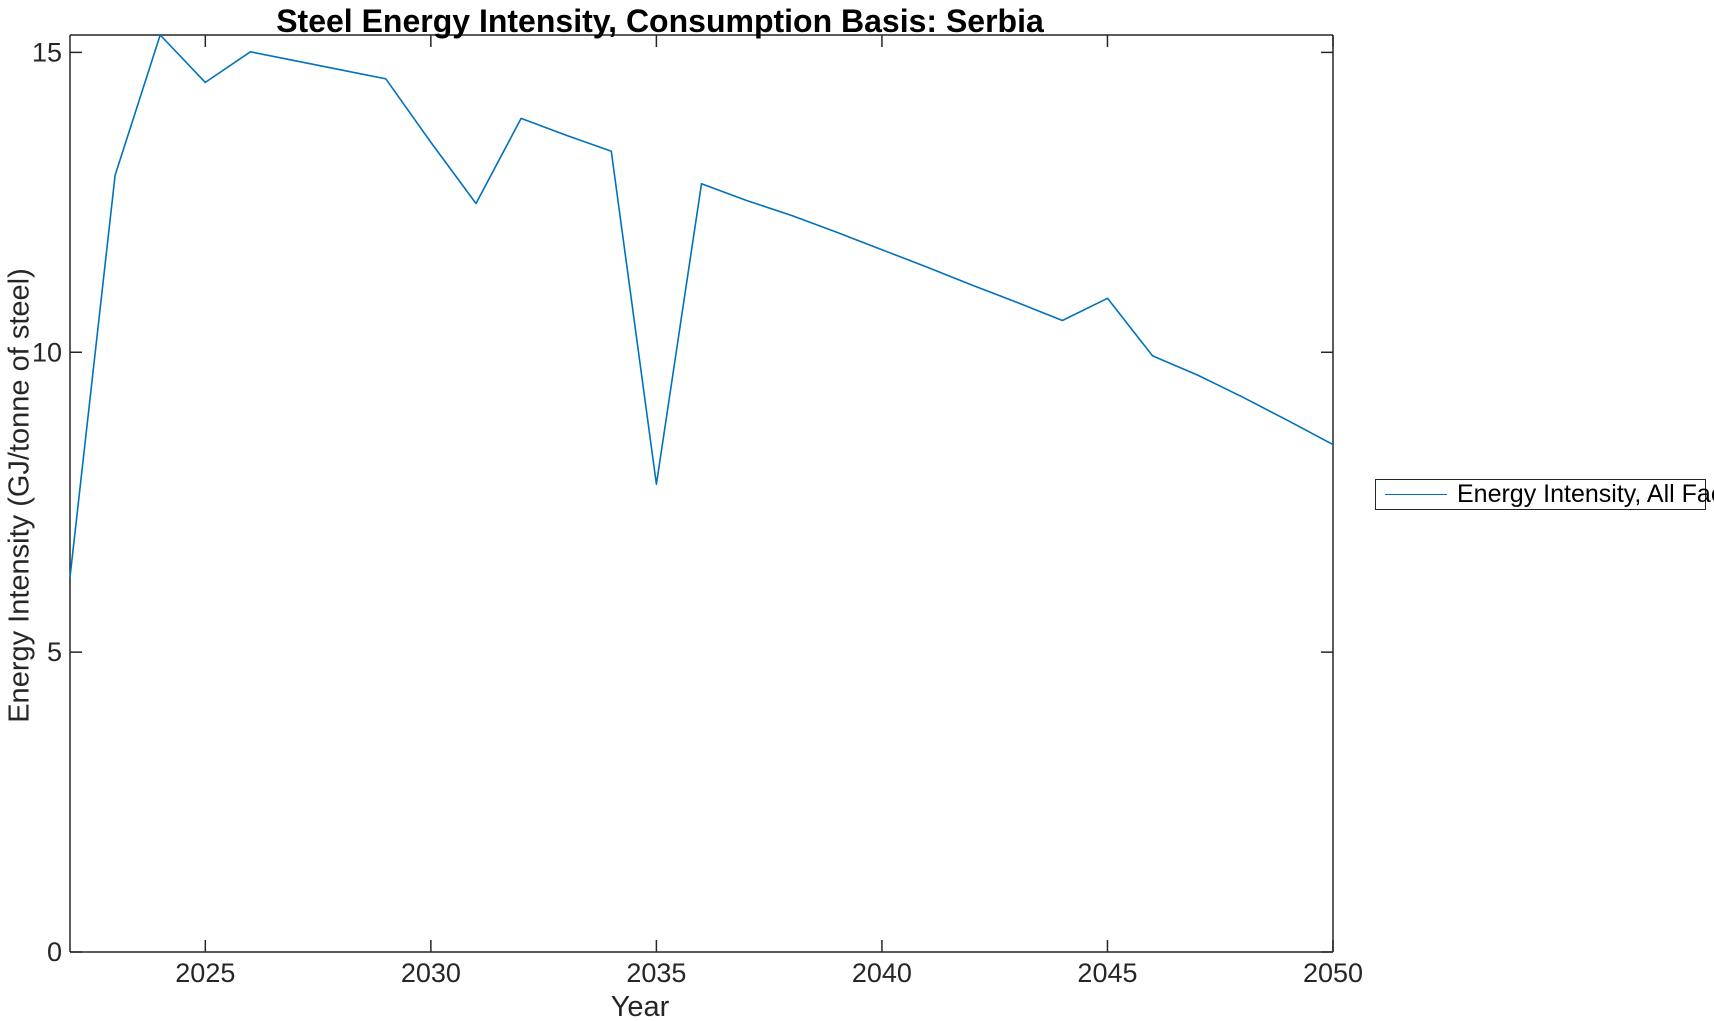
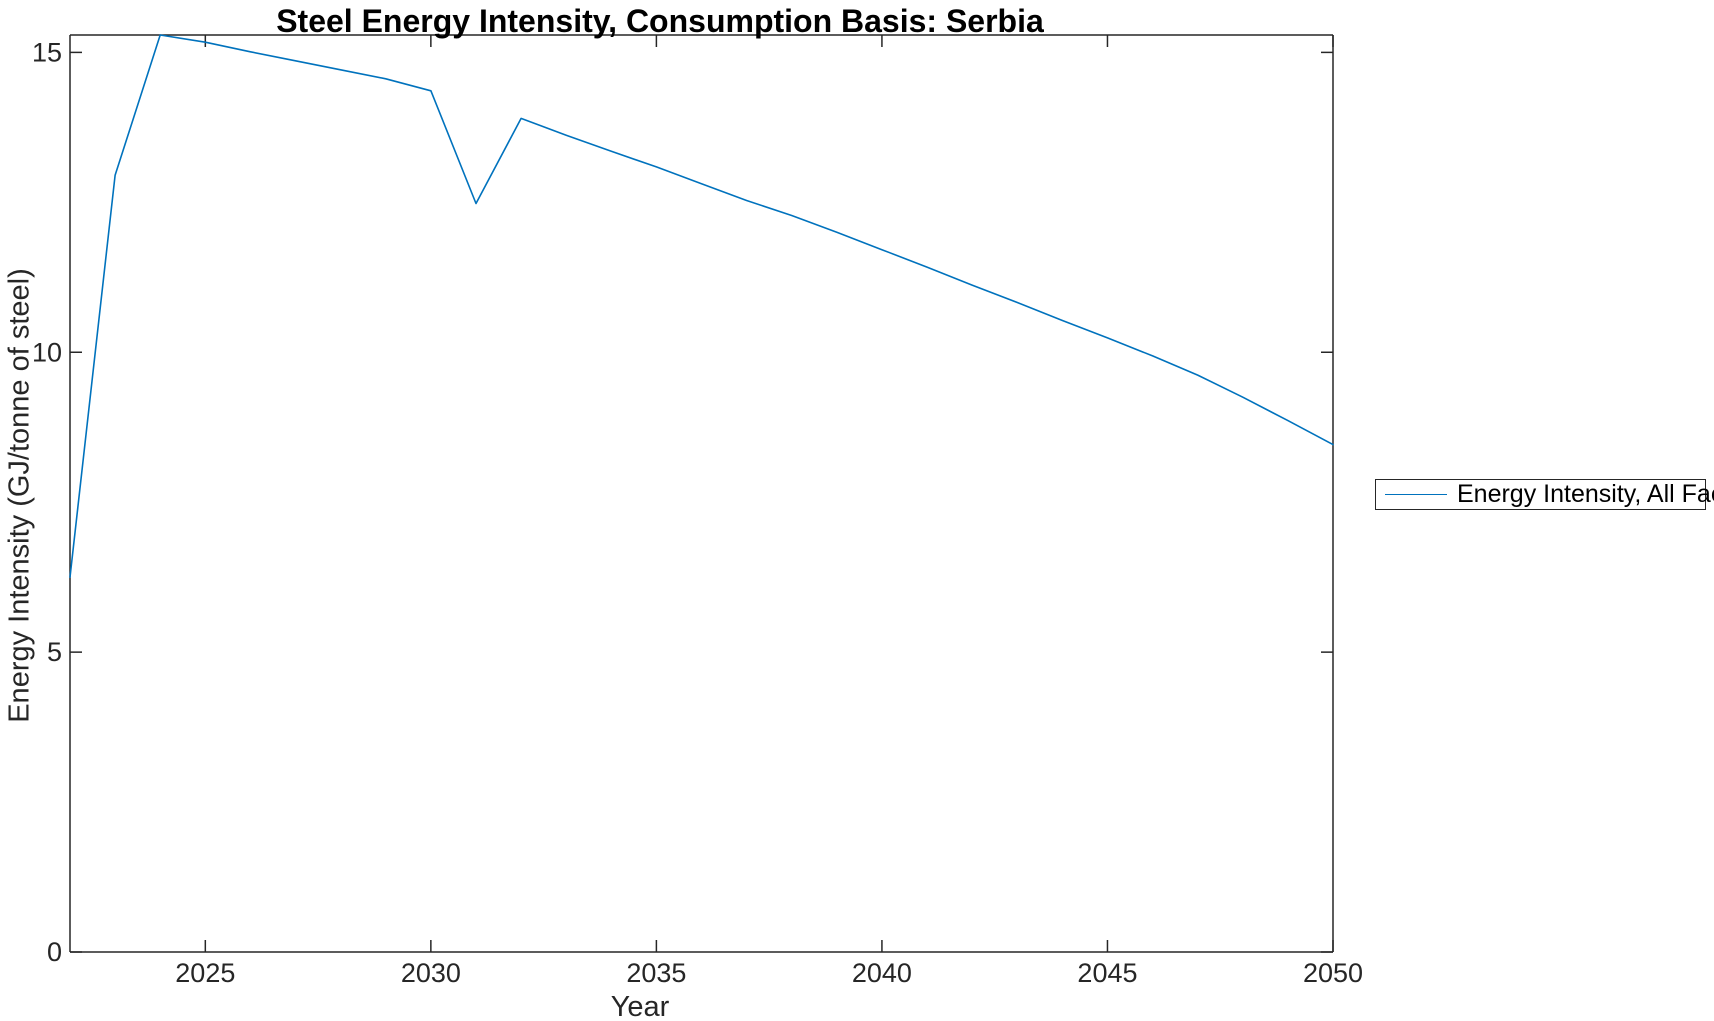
2025: 14.5 -> 15.2
2030: 13.5 -> 14.4
2035: 7.8 -> 13.1
2045: 10.9 -> 10.2
